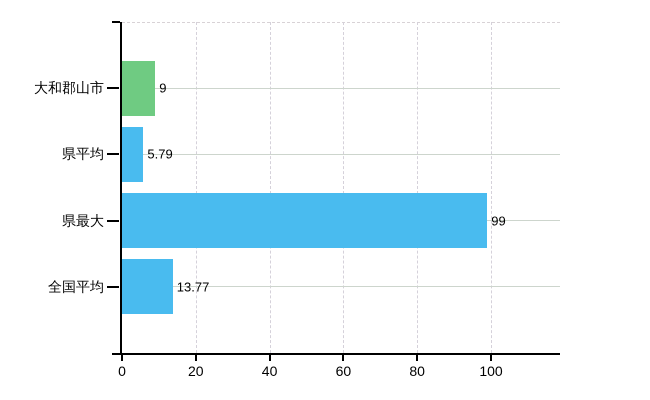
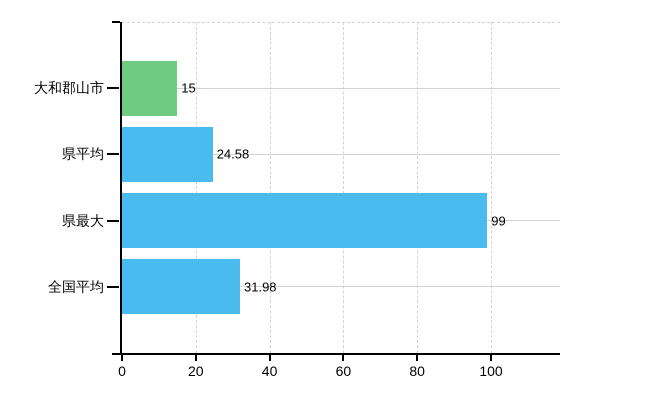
大和郡山市: 9 -> 15
県平均: 5.79 -> 24.58
全国平均: 13.77 -> 31.98
